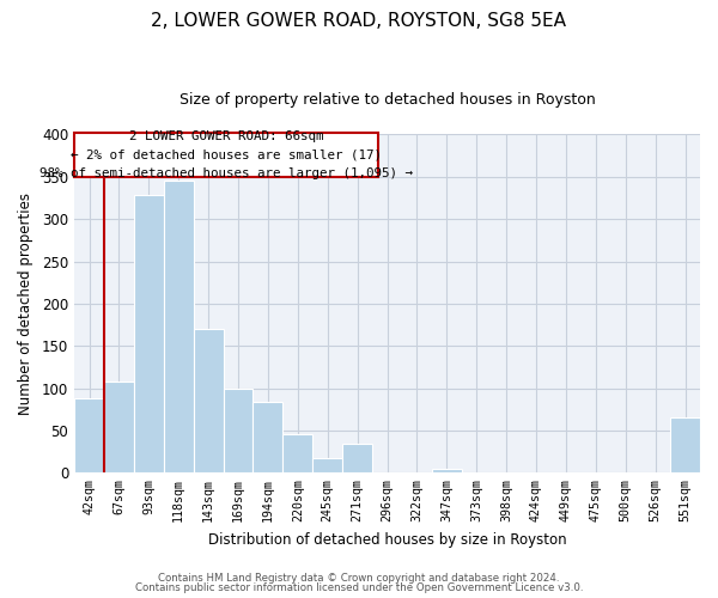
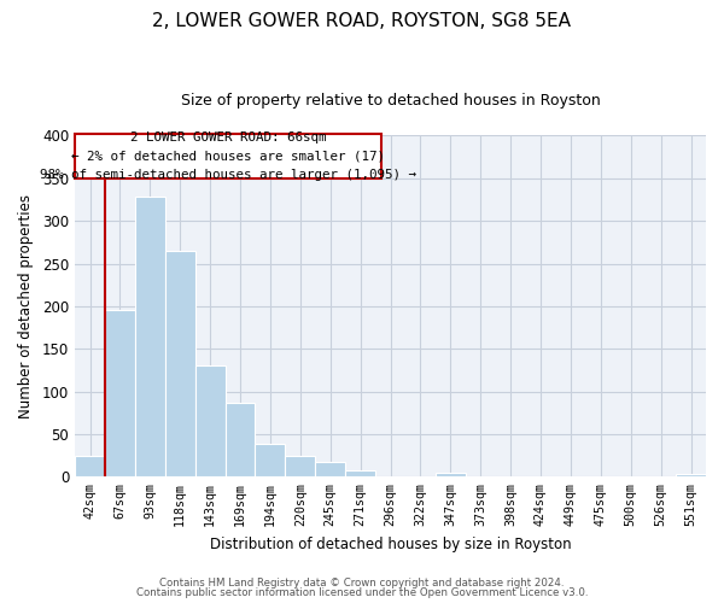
42sqm: 88 -> 25
67sqm: 108 -> 195
118sqm: 346 -> 265
143sqm: 170 -> 130
169sqm: 100 -> 87
194sqm: 84 -> 38
220sqm: 46 -> 25
271sqm: 34 -> 8
551sqm: 66 -> 3
